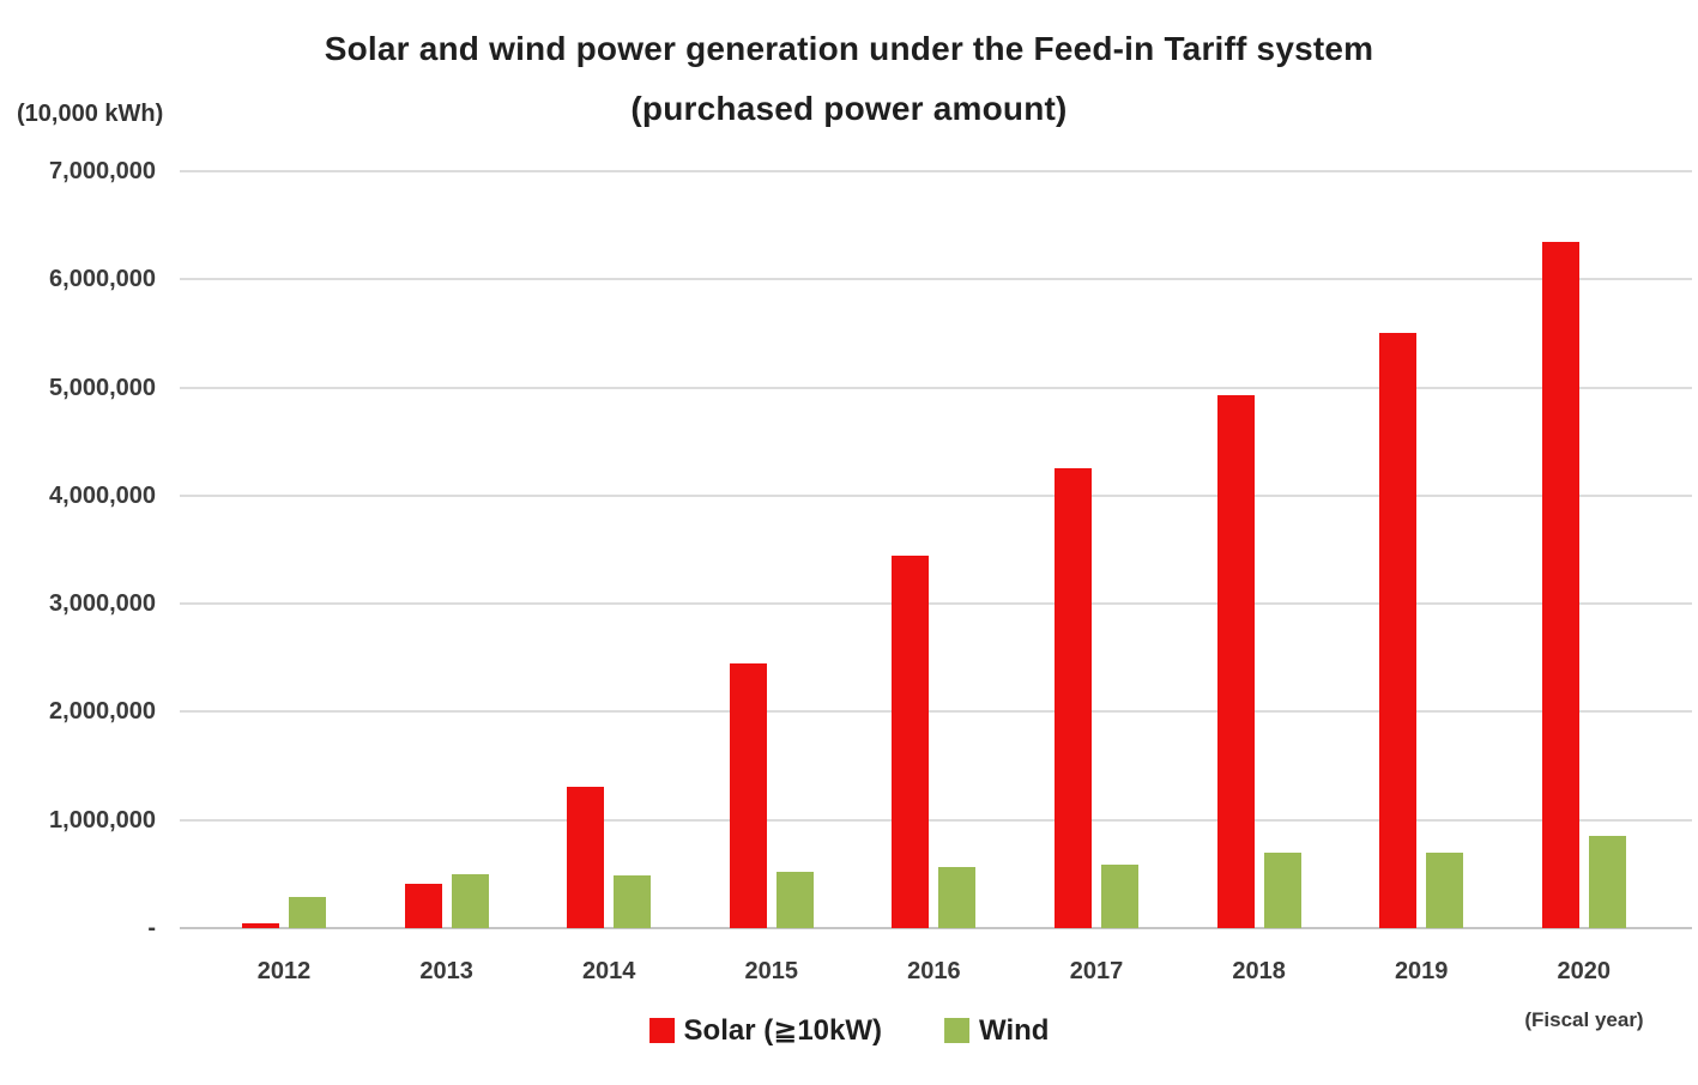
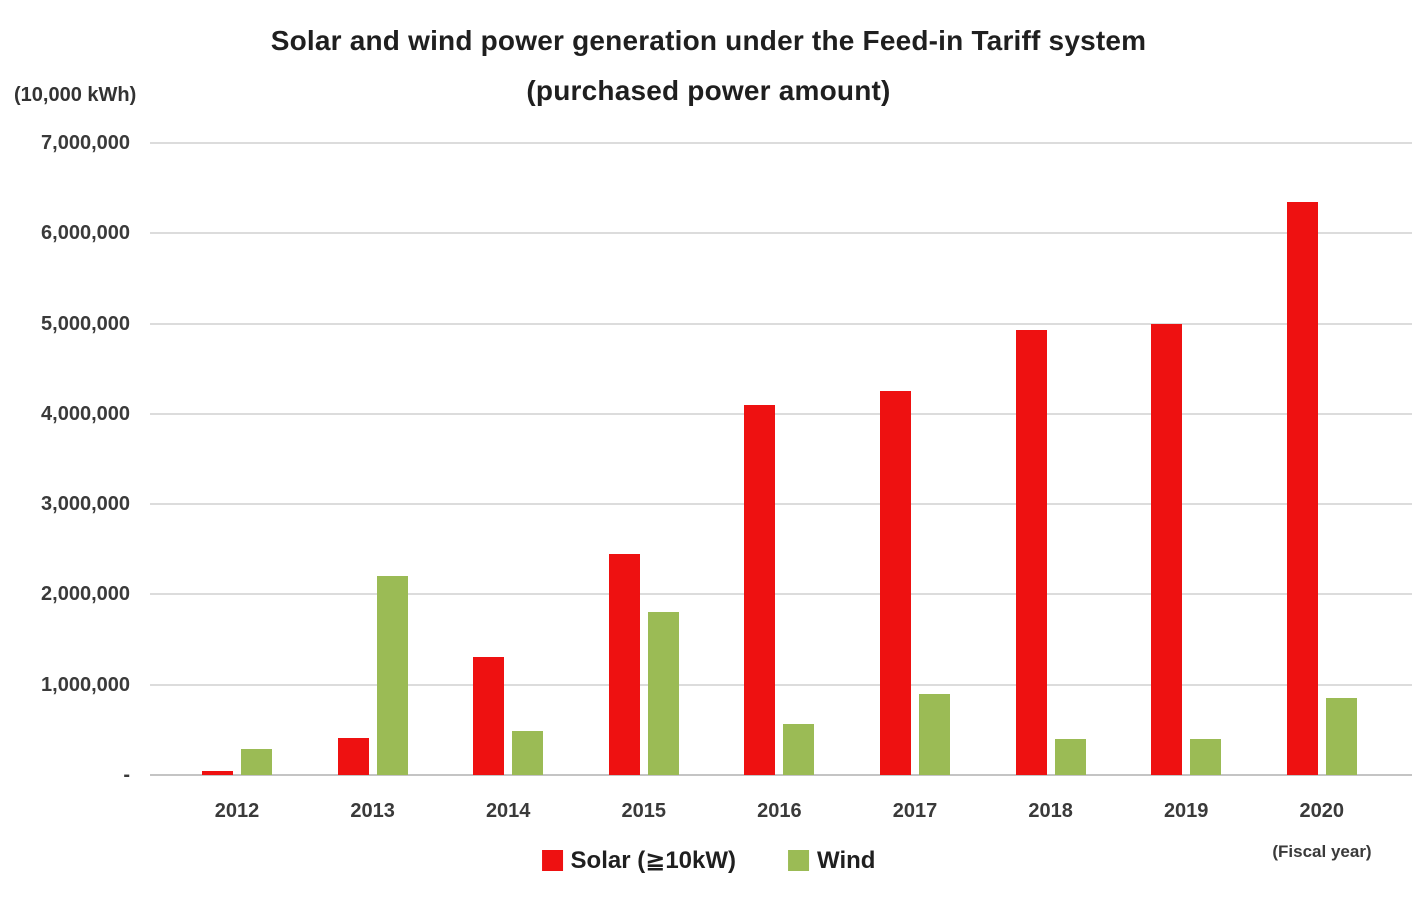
Wind/2013: 500000 -> 2200000
Wind/2015: 500000 -> 1800000
Solar (≧10kW)/2016: 3400000 -> 4100000
Wind/2017: 600000 -> 900000
Wind/2018: 700000 -> 400000
Solar (≧10kW)/2019: 5500000 -> 5000000
Wind/2019: 700000 -> 400000
